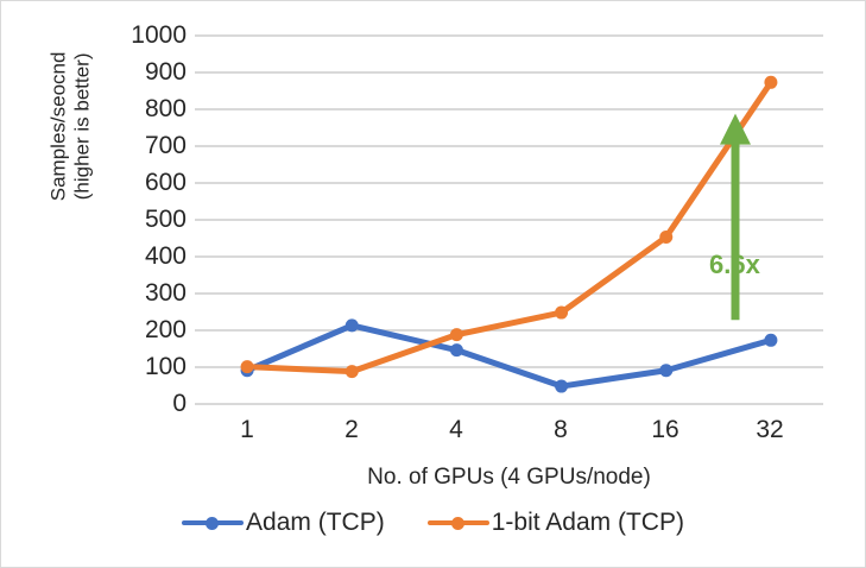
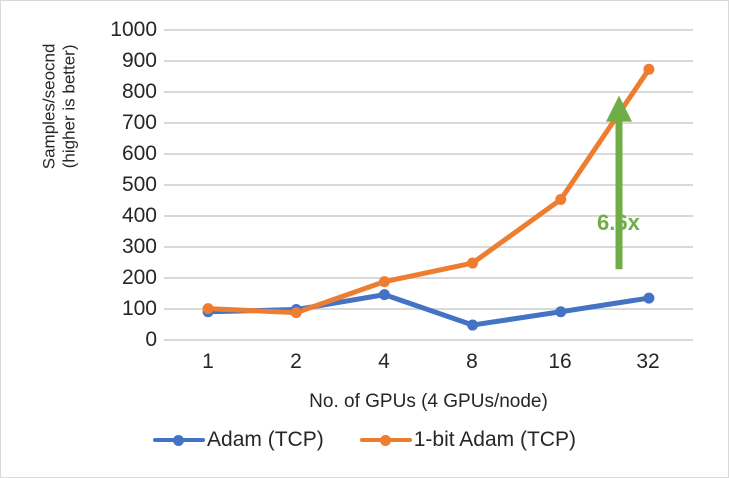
Adam (TCP)/2: 210 -> 100
Adam (TCP)/32: 170 -> 130
